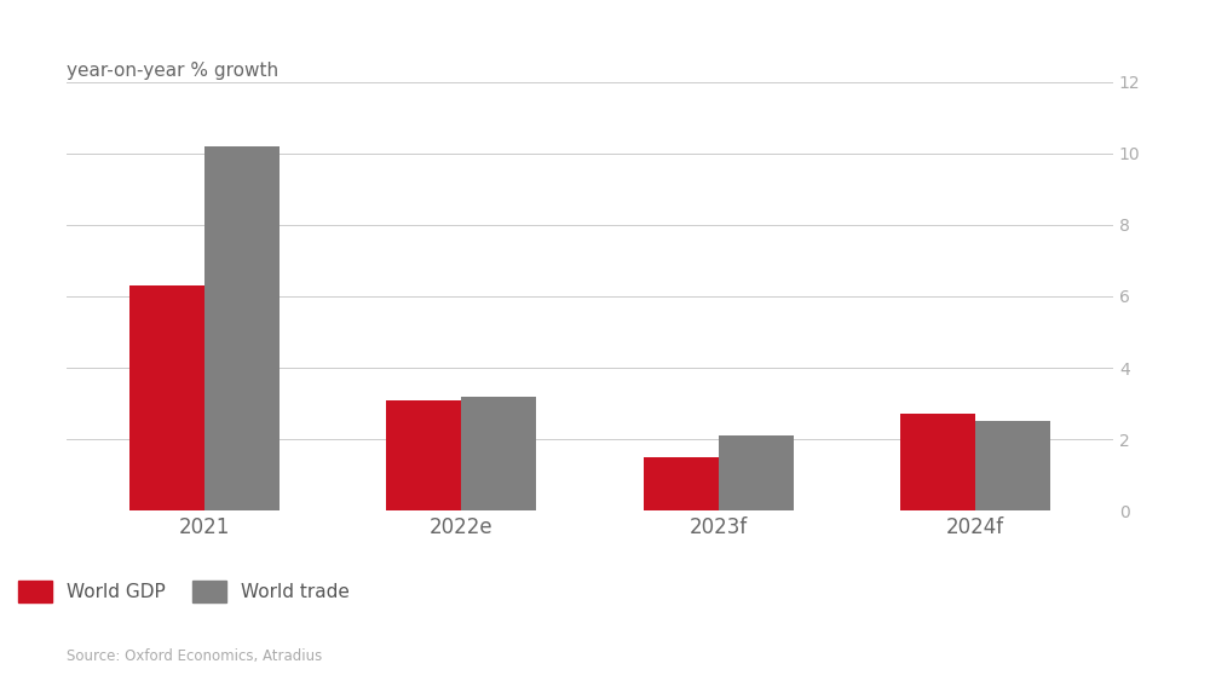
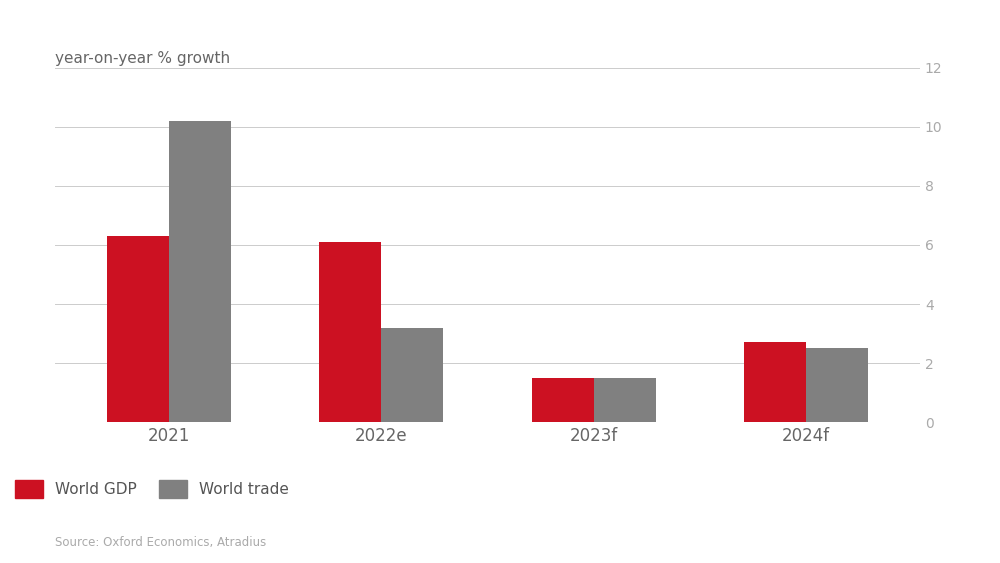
World GDP/2022e: 3.1 -> 6.1
World trade/2023f: 2.1 -> 1.5
